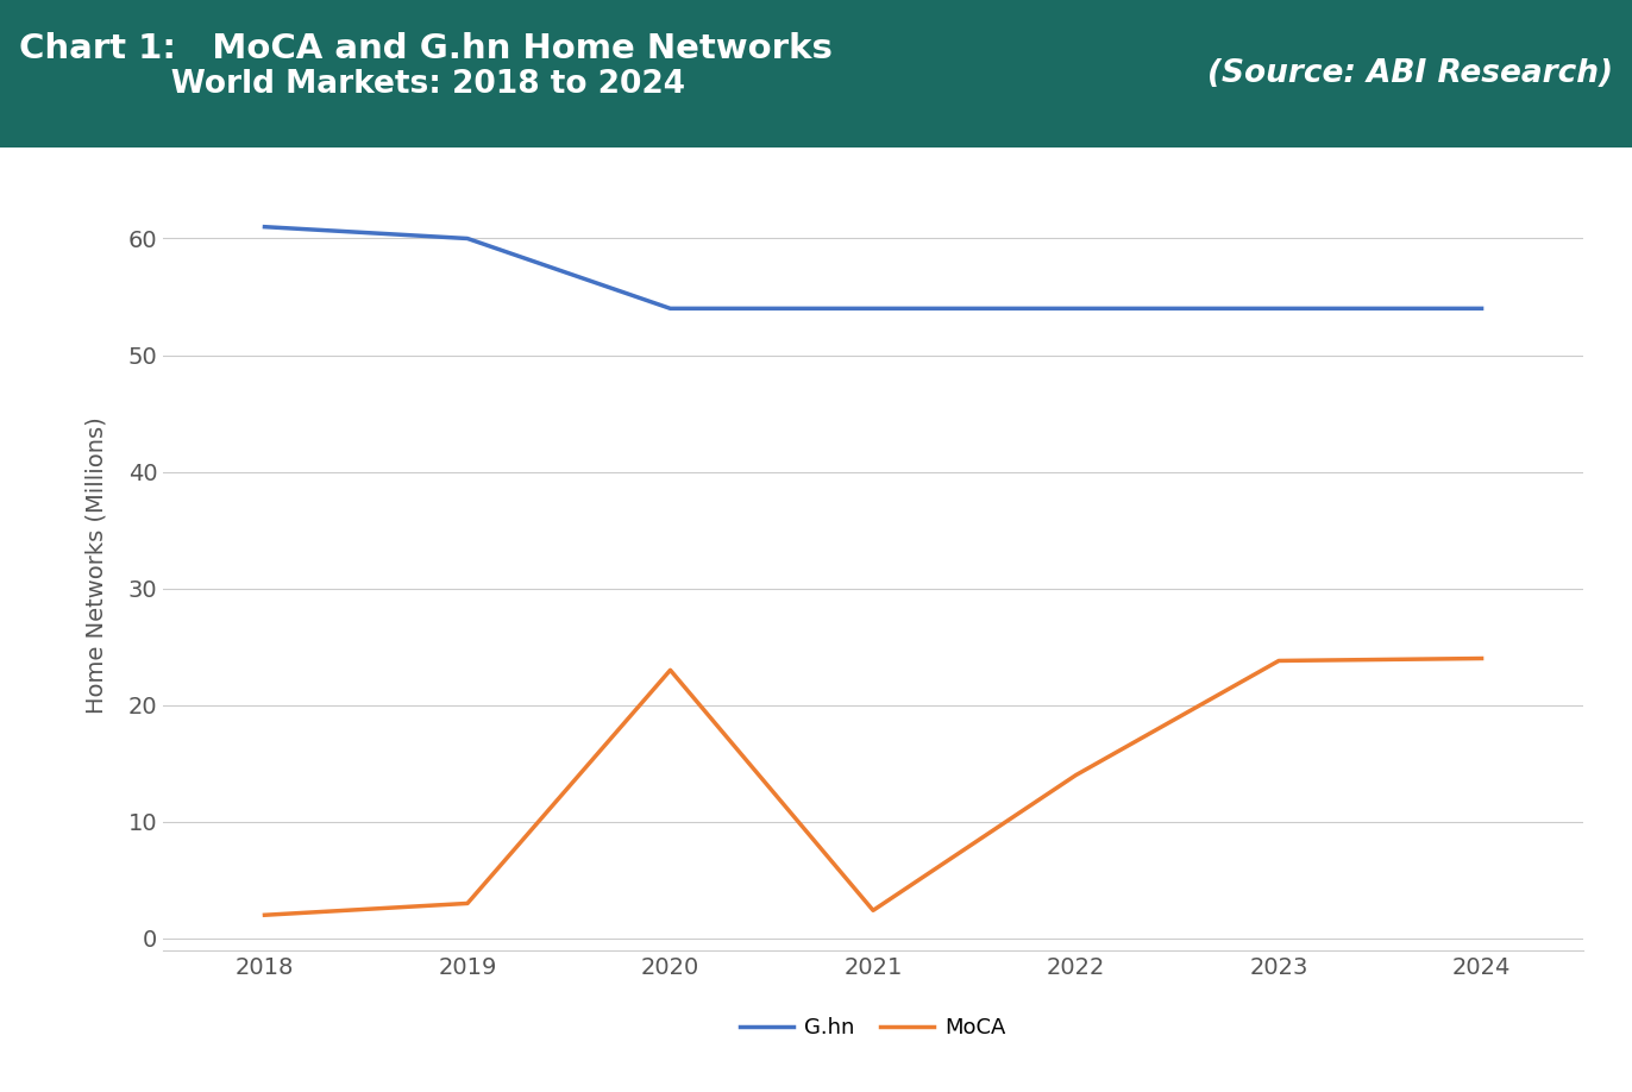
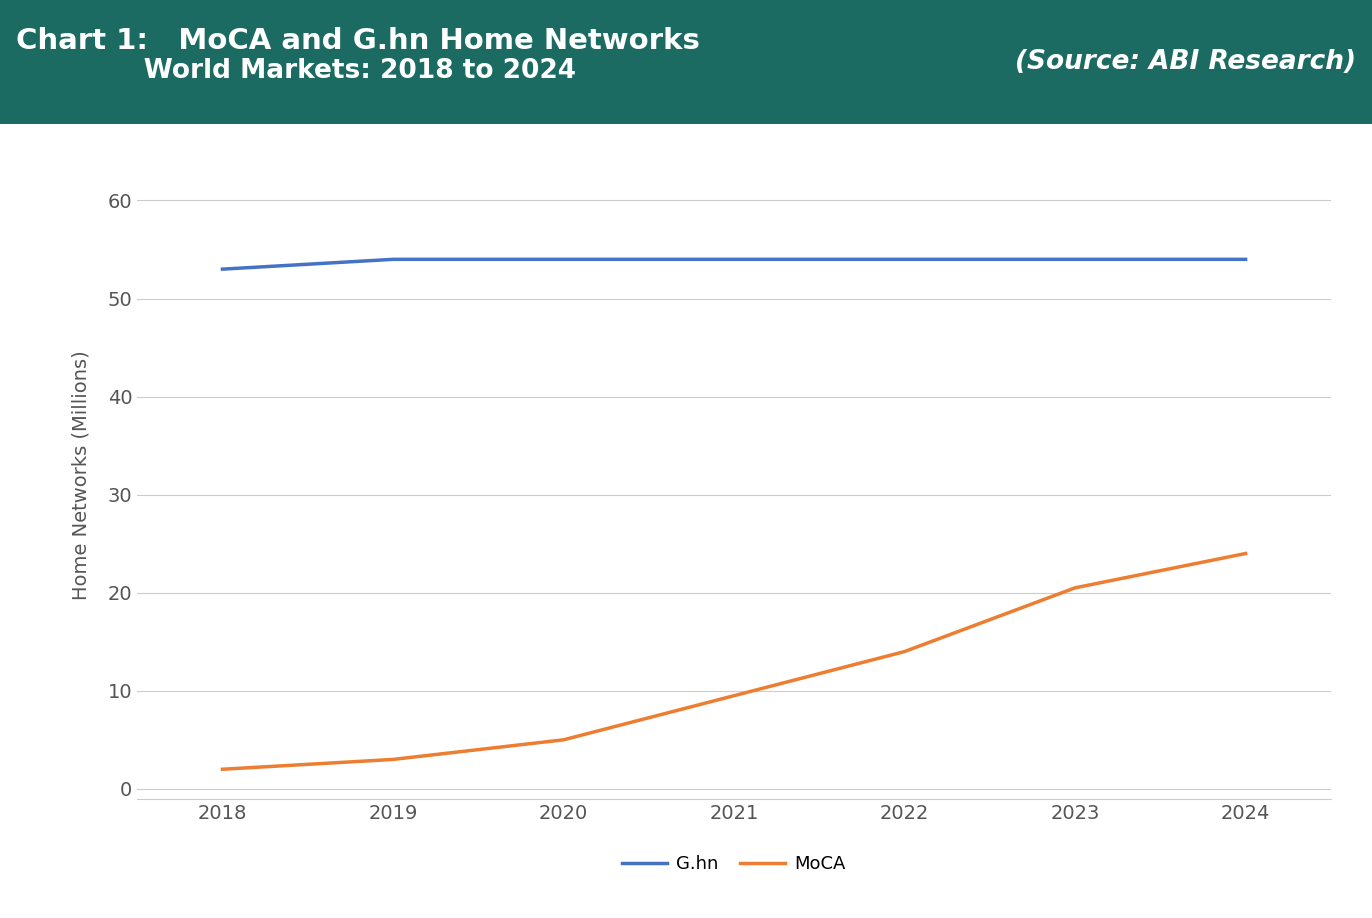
G.hn/2018: 61 -> 53
G.hn/2019: 60 -> 54
MoCA/2020: 23.0 -> 5.0
MoCA/2021: 2.4 -> 9.5
MoCA/2023: 23.8 -> 20.5
